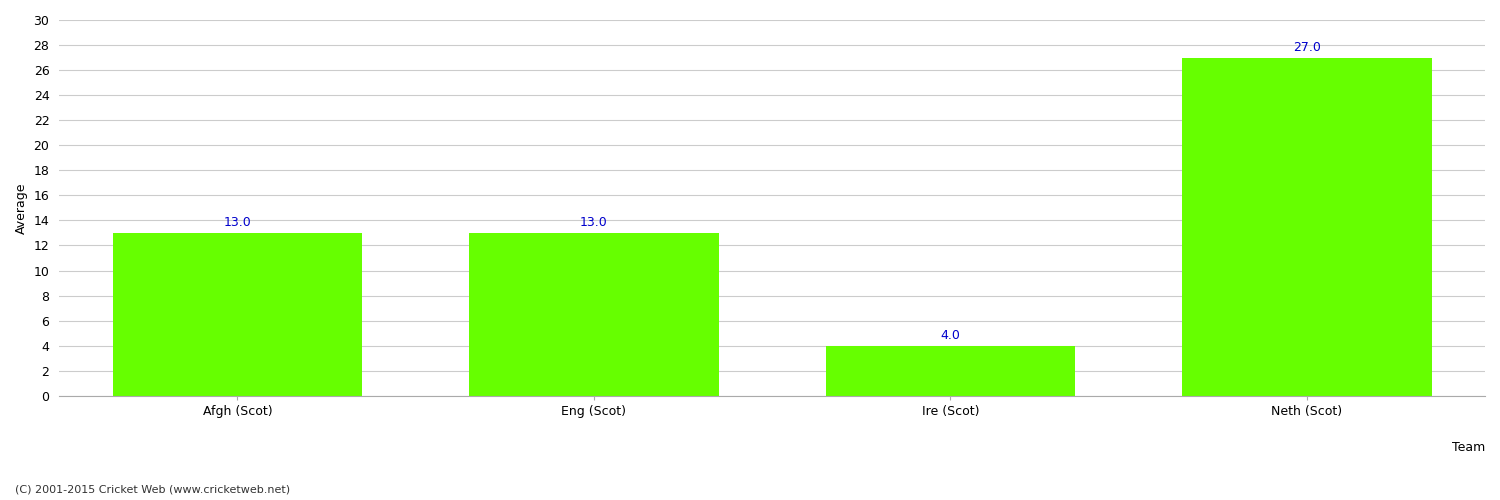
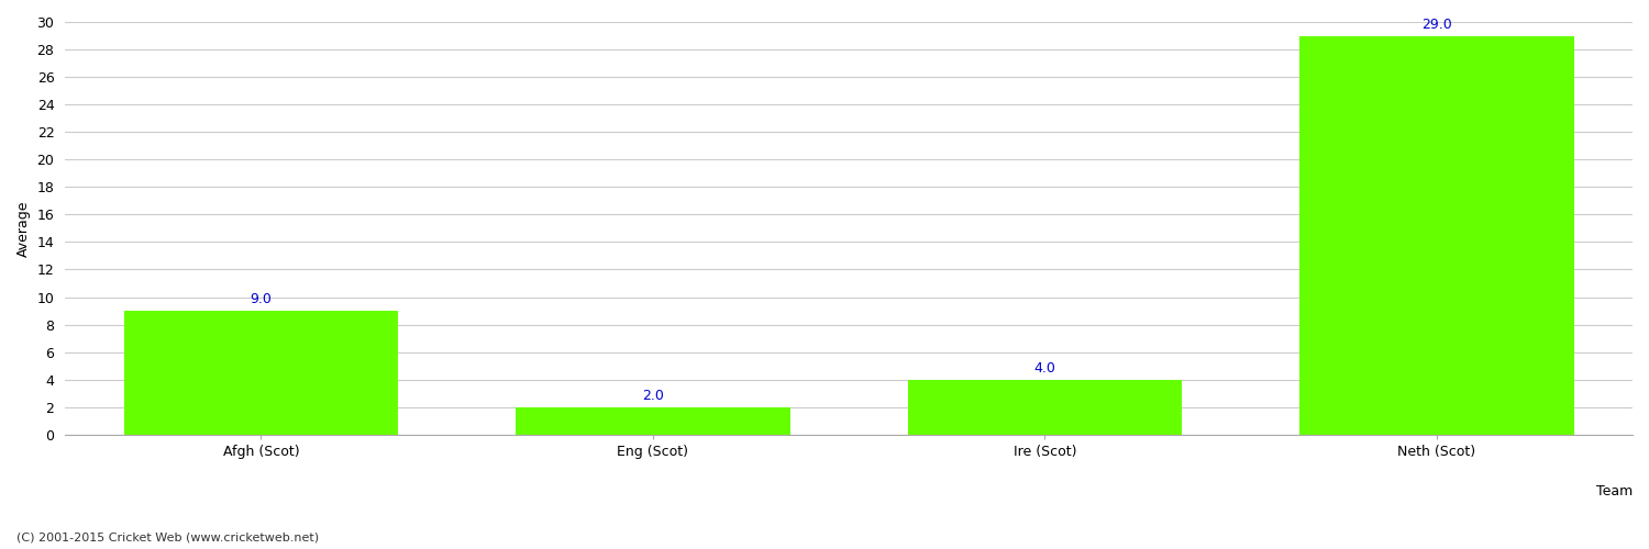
Afgh (Scot): 13.0 -> 9.0
Eng (Scot): 13.0 -> 2.0
Neth (Scot): 27.0 -> 29.0
